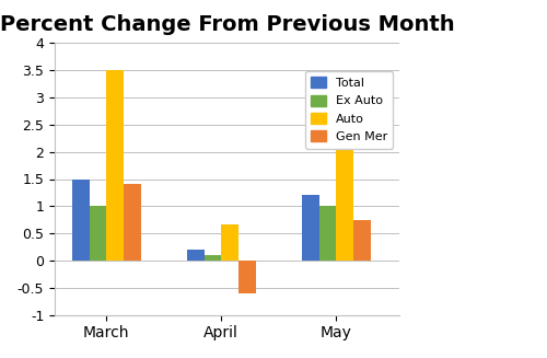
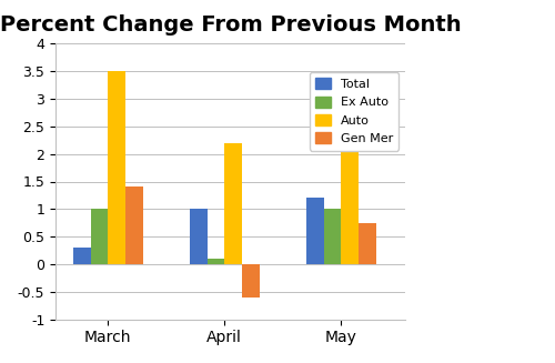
Total/March: 1.5 -> 0.3
Total/April: 0.2 -> 1.0
Auto/April: 0.67 -> 2.20
